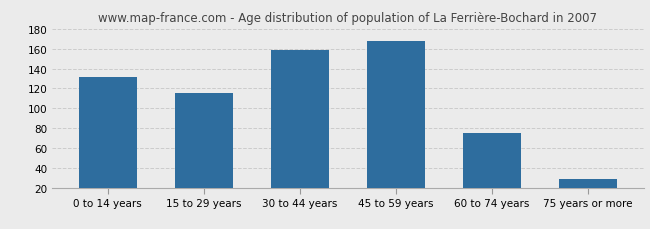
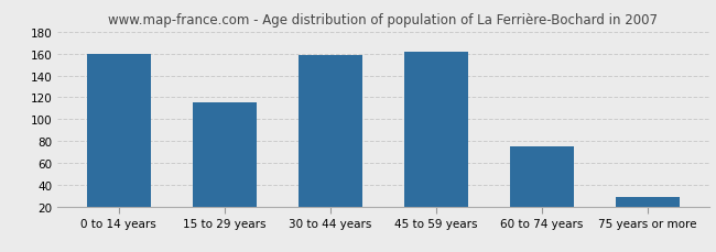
0 to 14 years: 132 -> 160
45 to 59 years: 168 -> 162
